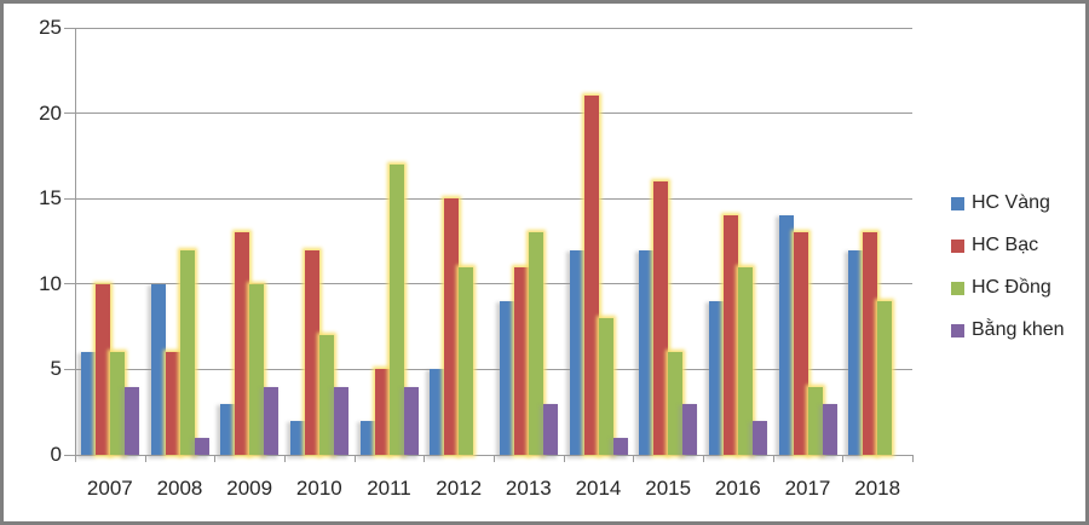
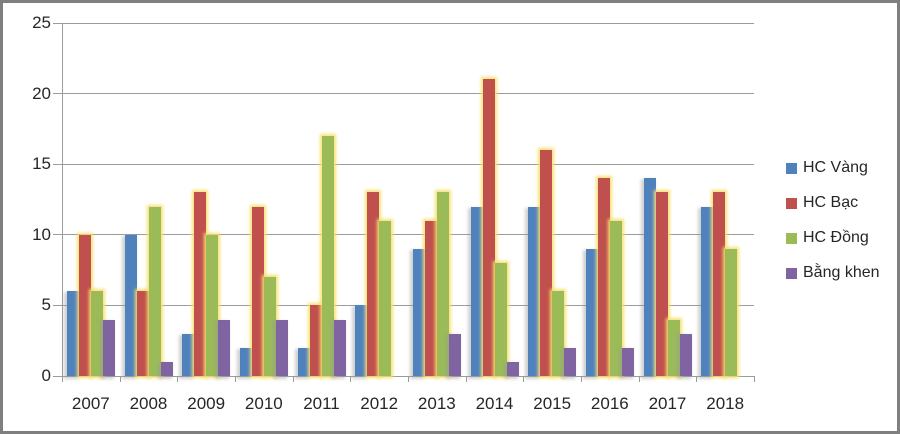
HC Bạc/2012: 15 -> 13
Bằng khen/2015: 3 -> 2
